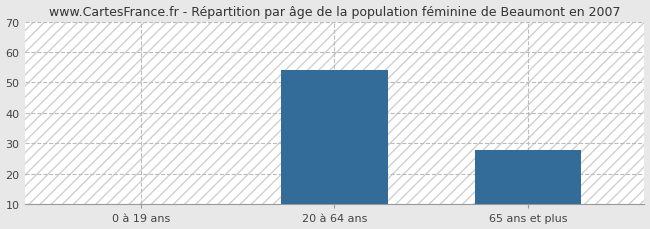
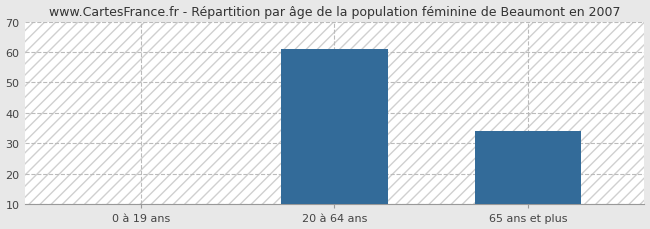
20 à 64 ans: 54 -> 61
65 ans et plus: 28 -> 34
